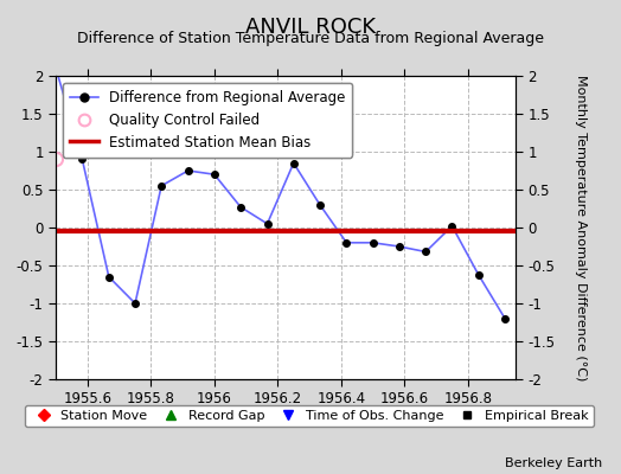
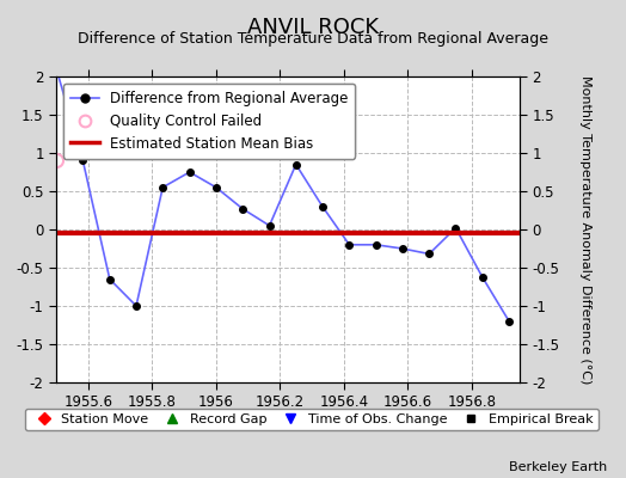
1956: 0.70 -> 0.55
